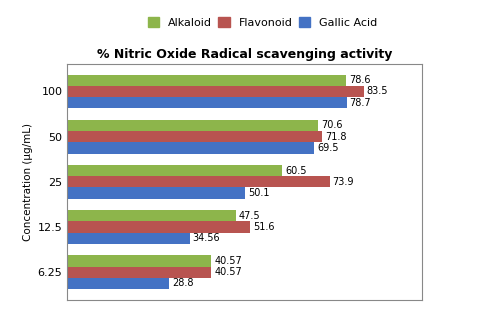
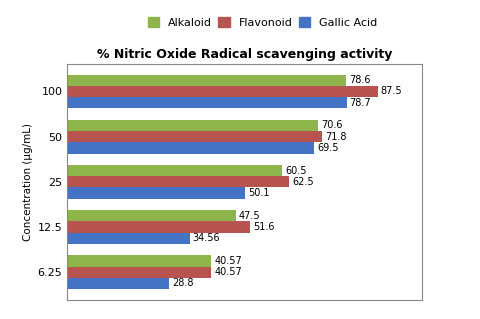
Flavonoid/100: 83.5 -> 87.5
Flavonoid/25: 73.9 -> 62.5
